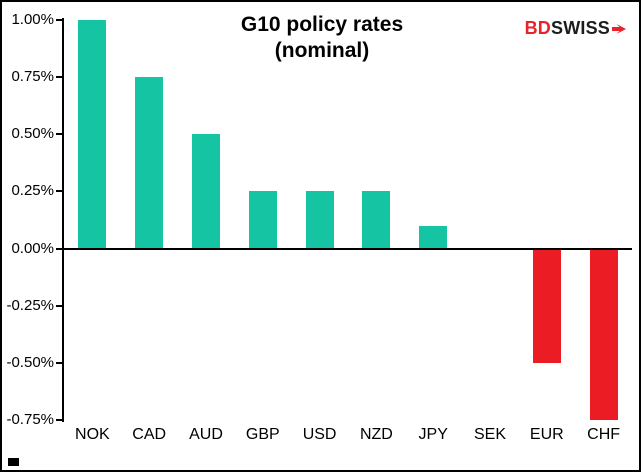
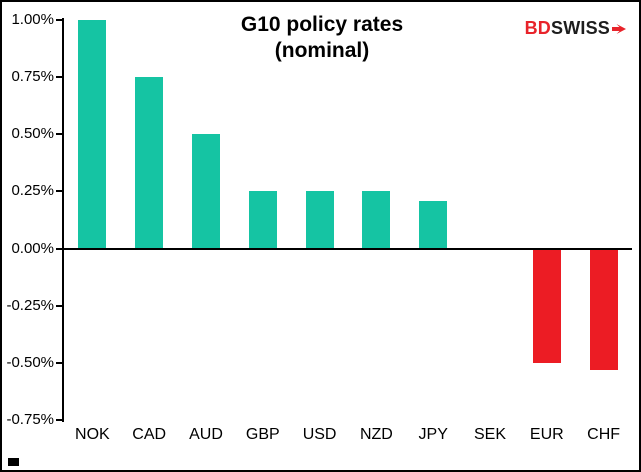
JPY: 0.10% -> 0.21%
CHF: -0.75% -> -0.53%
